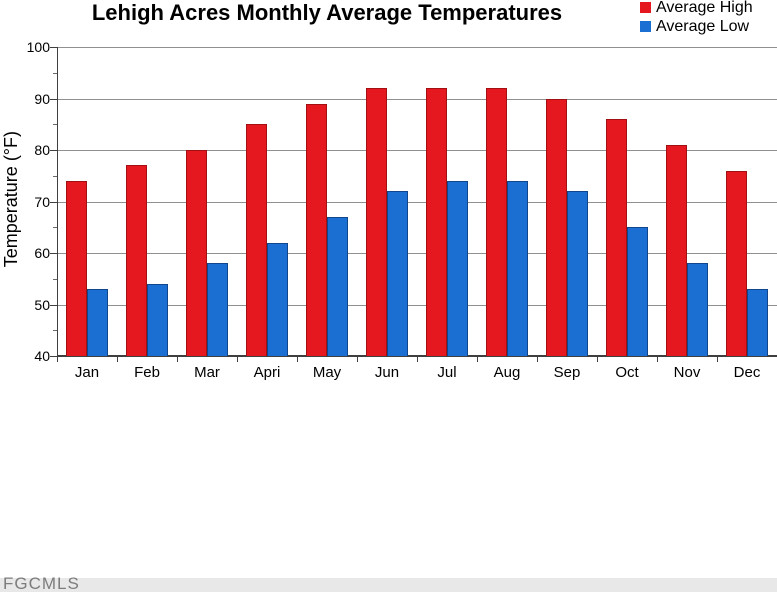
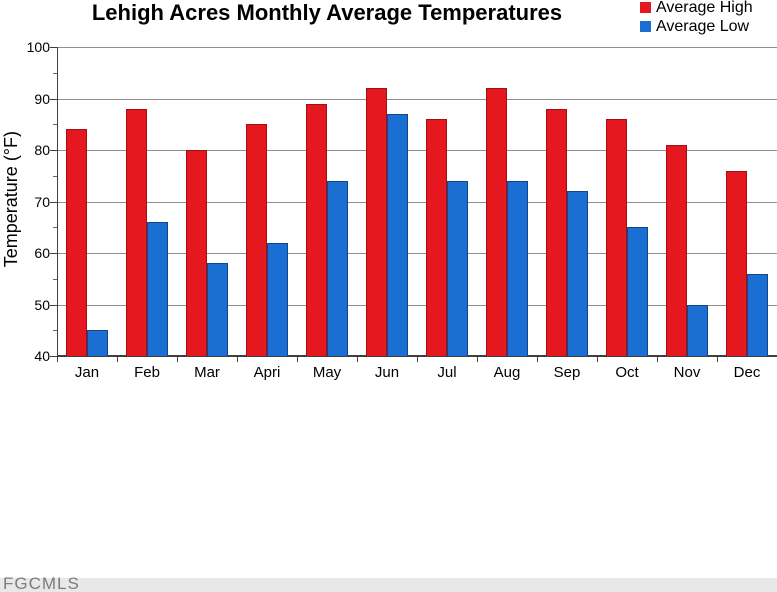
Average High/Jan: 74 -> 84
Average Low/Jan: 53 -> 45
Average High/Feb: 77 -> 88
Average Low/Feb: 54 -> 66
Average Low/May: 67 -> 74
Average Low/Jun: 72 -> 87
Average High/Jul: 92 -> 86
Average High/Sep: 90 -> 88
Average Low/Nov: 58 -> 50
Average Low/Dec: 53 -> 56
